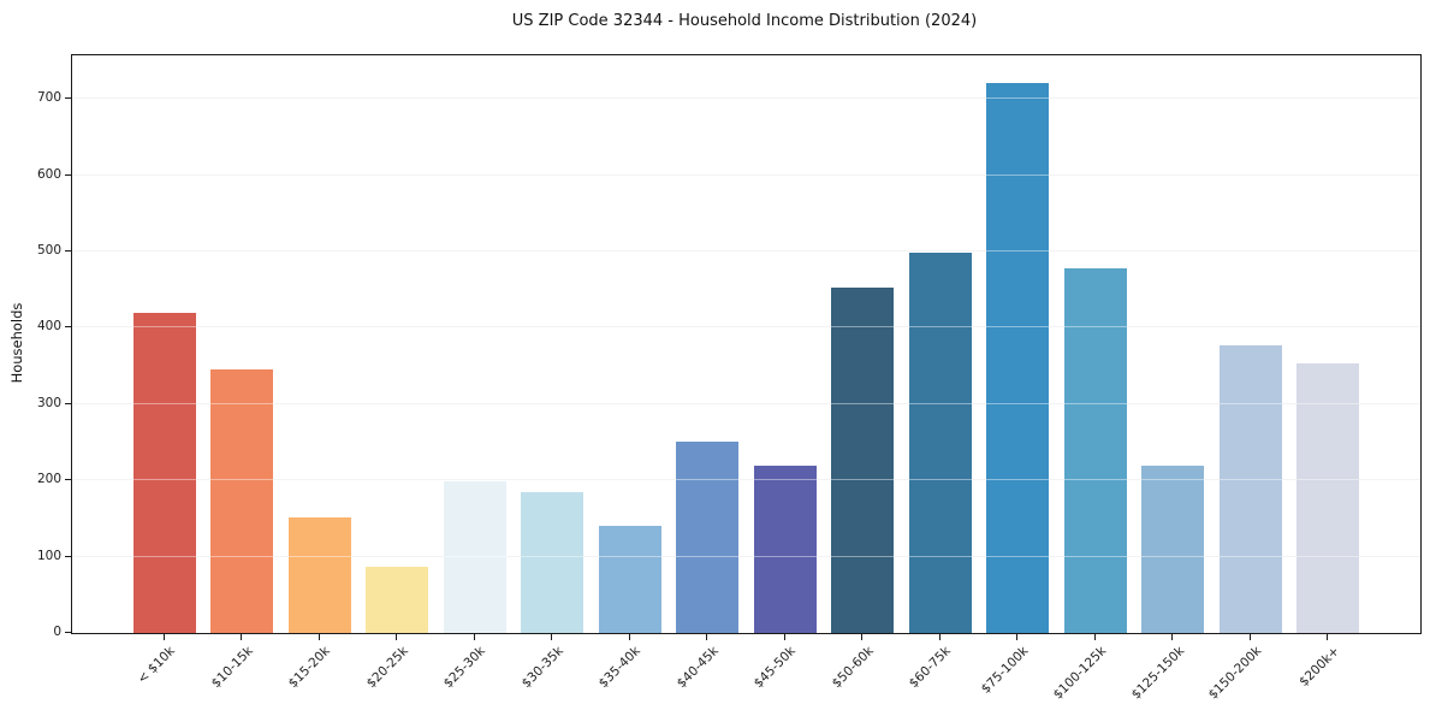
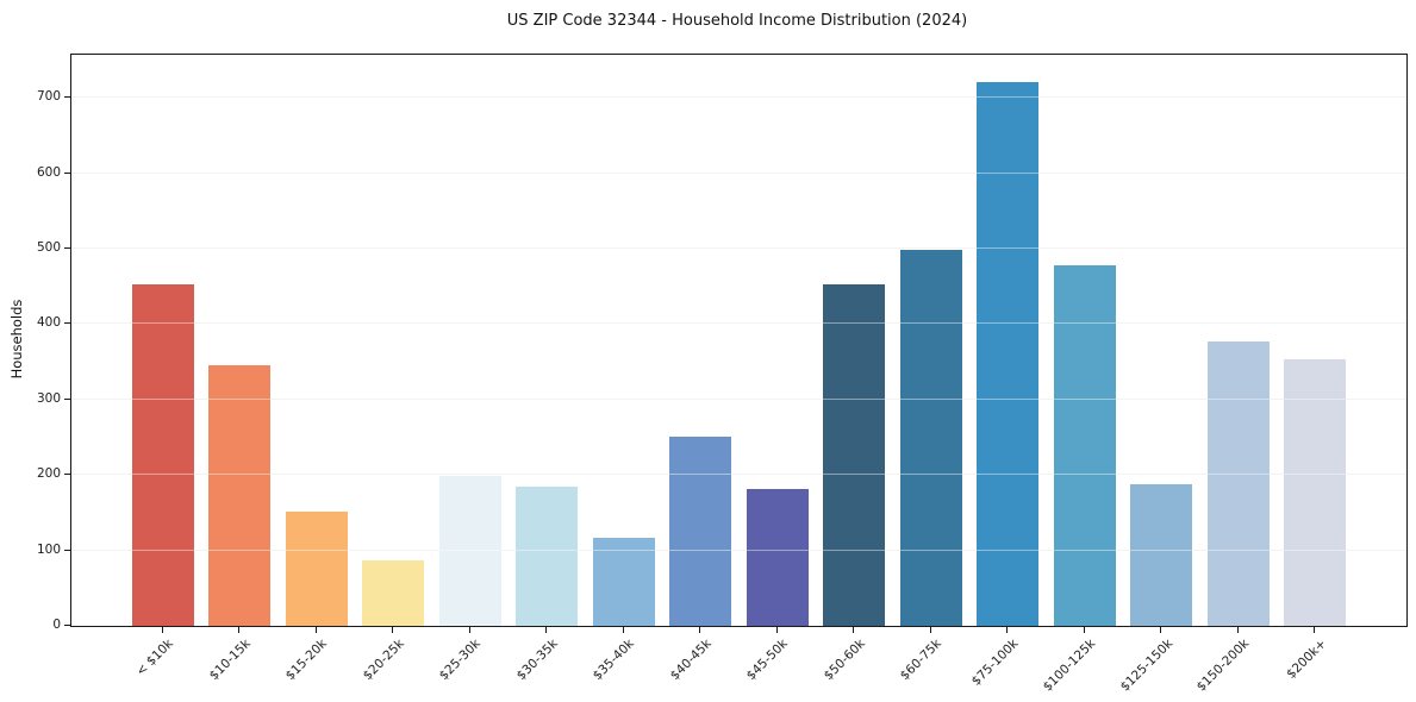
< $10k: 420 -> 450
$35-40k: 140 -> 120
$45-50k: 220 -> 180
$125-150k: 220 -> 190
